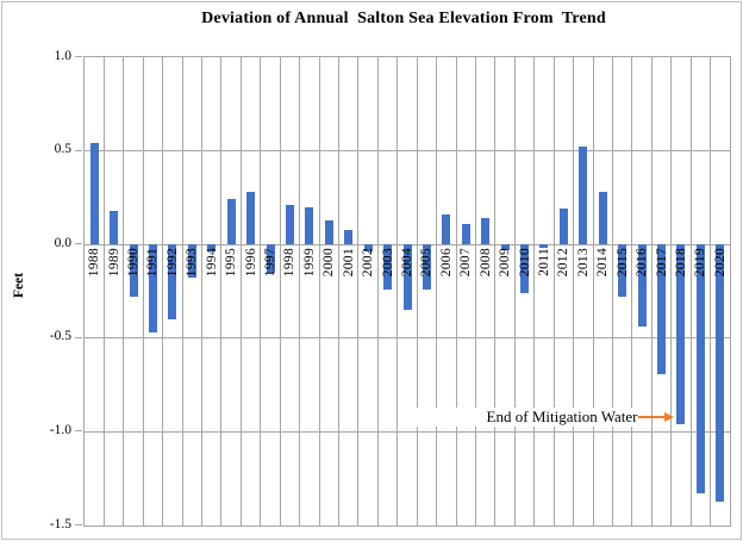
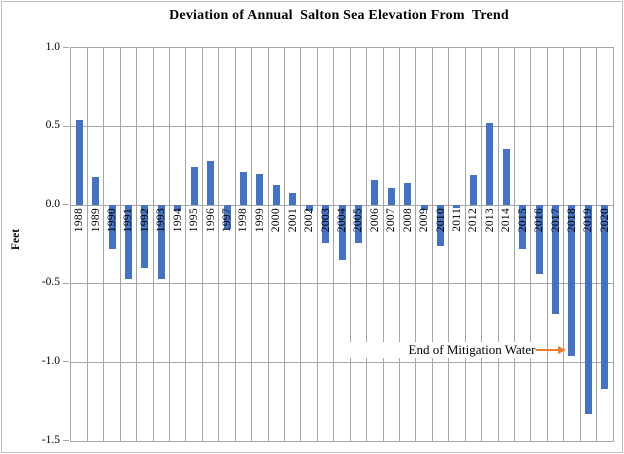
1993: -0.18 -> -0.47
2014: 0.28 -> 0.36
2020: -1.37 -> -1.17
